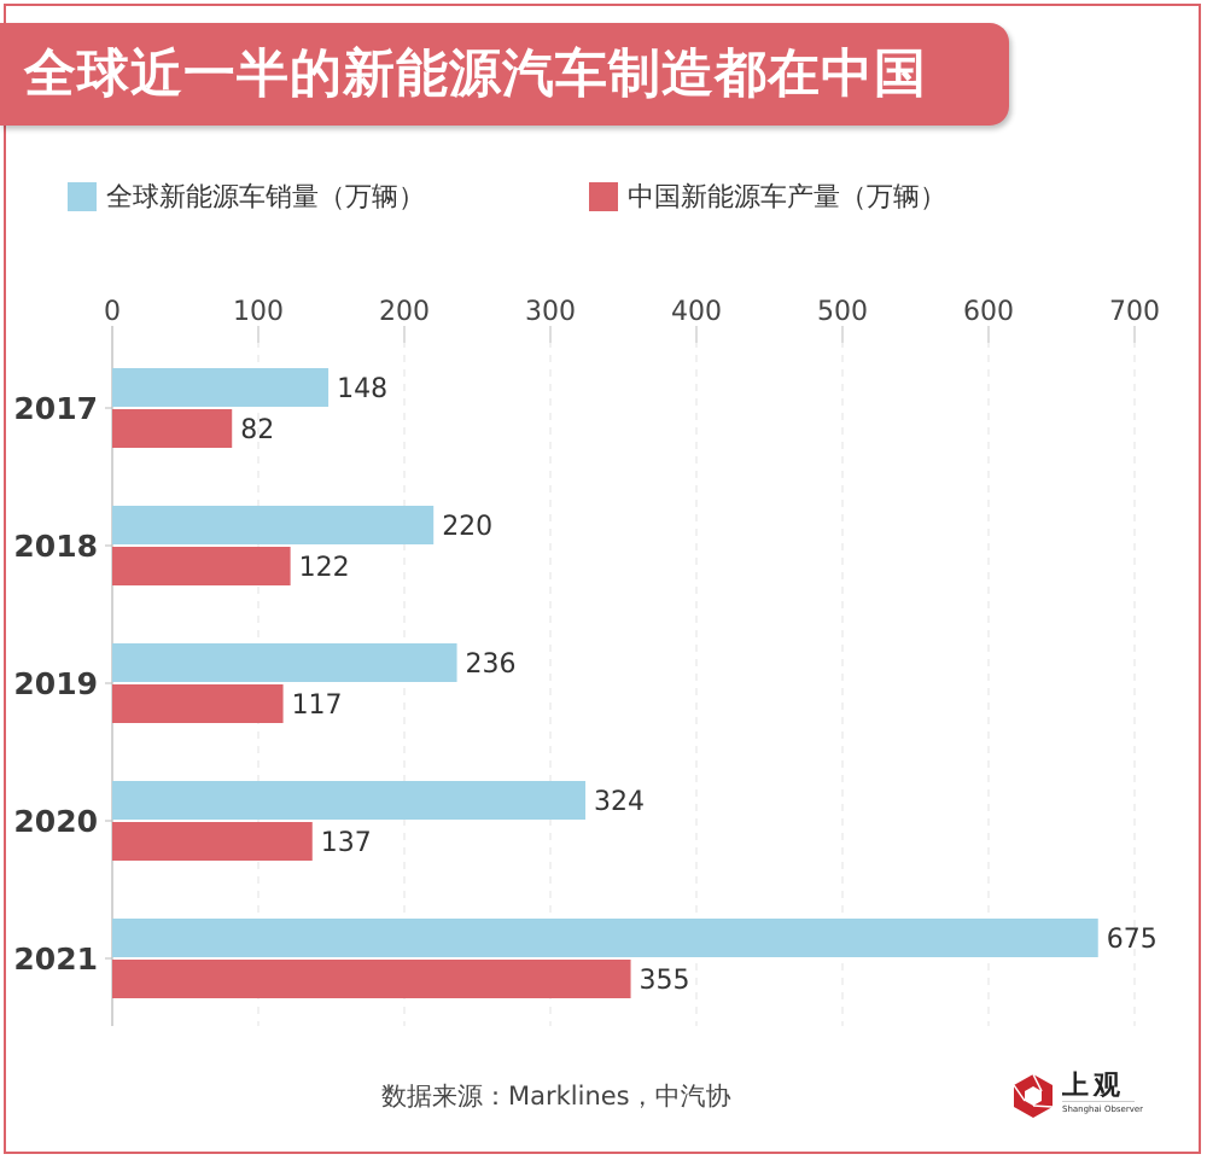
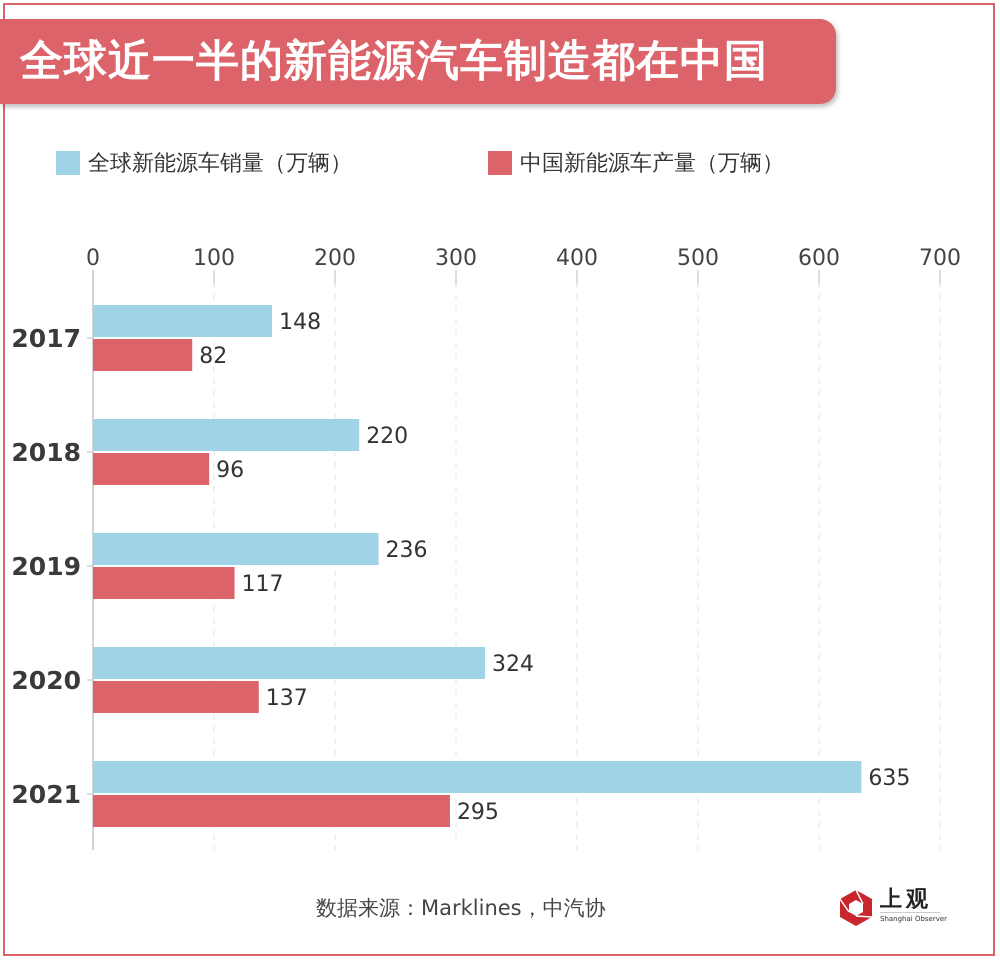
中国新能源车产量（万辆）/2018: 122 -> 96
全球新能源车销量（万辆）/2021: 675 -> 635
中国新能源车产量（万辆）/2021: 355 -> 295
